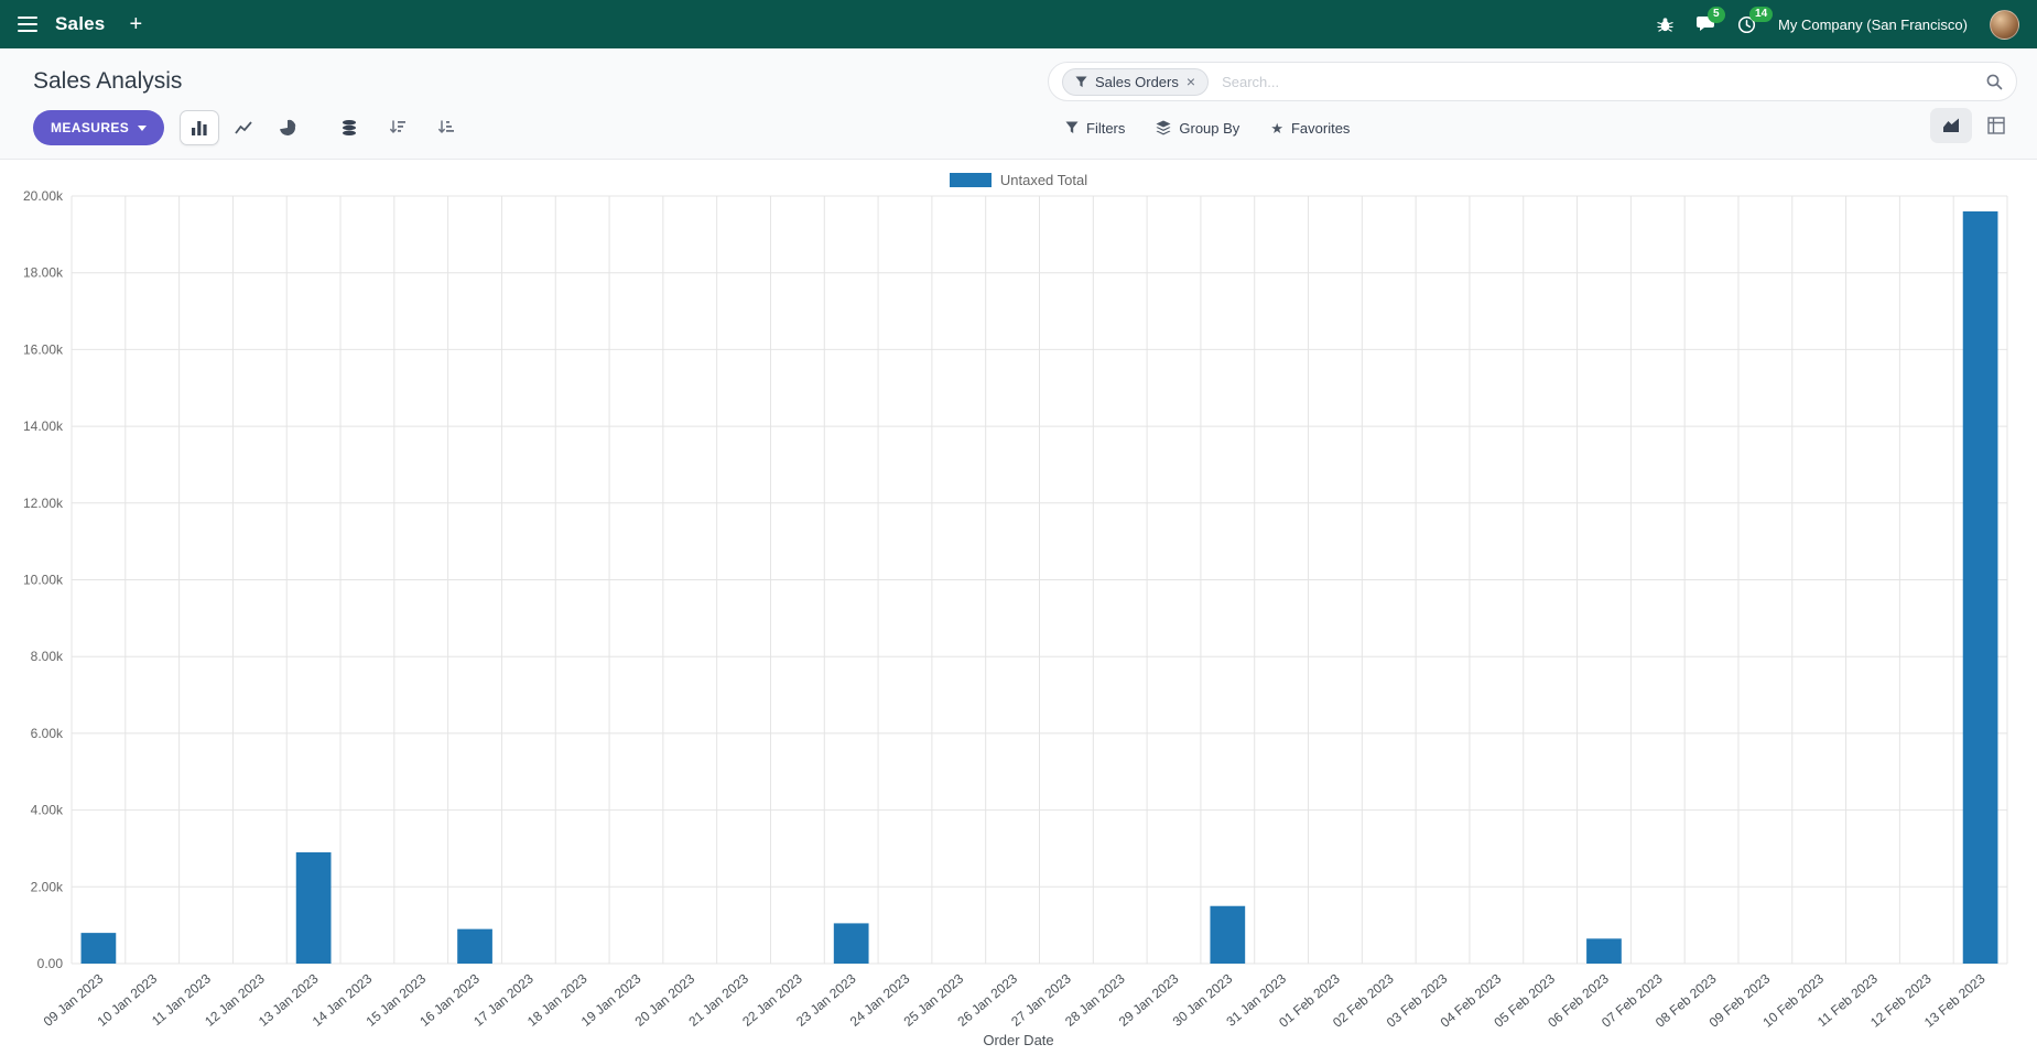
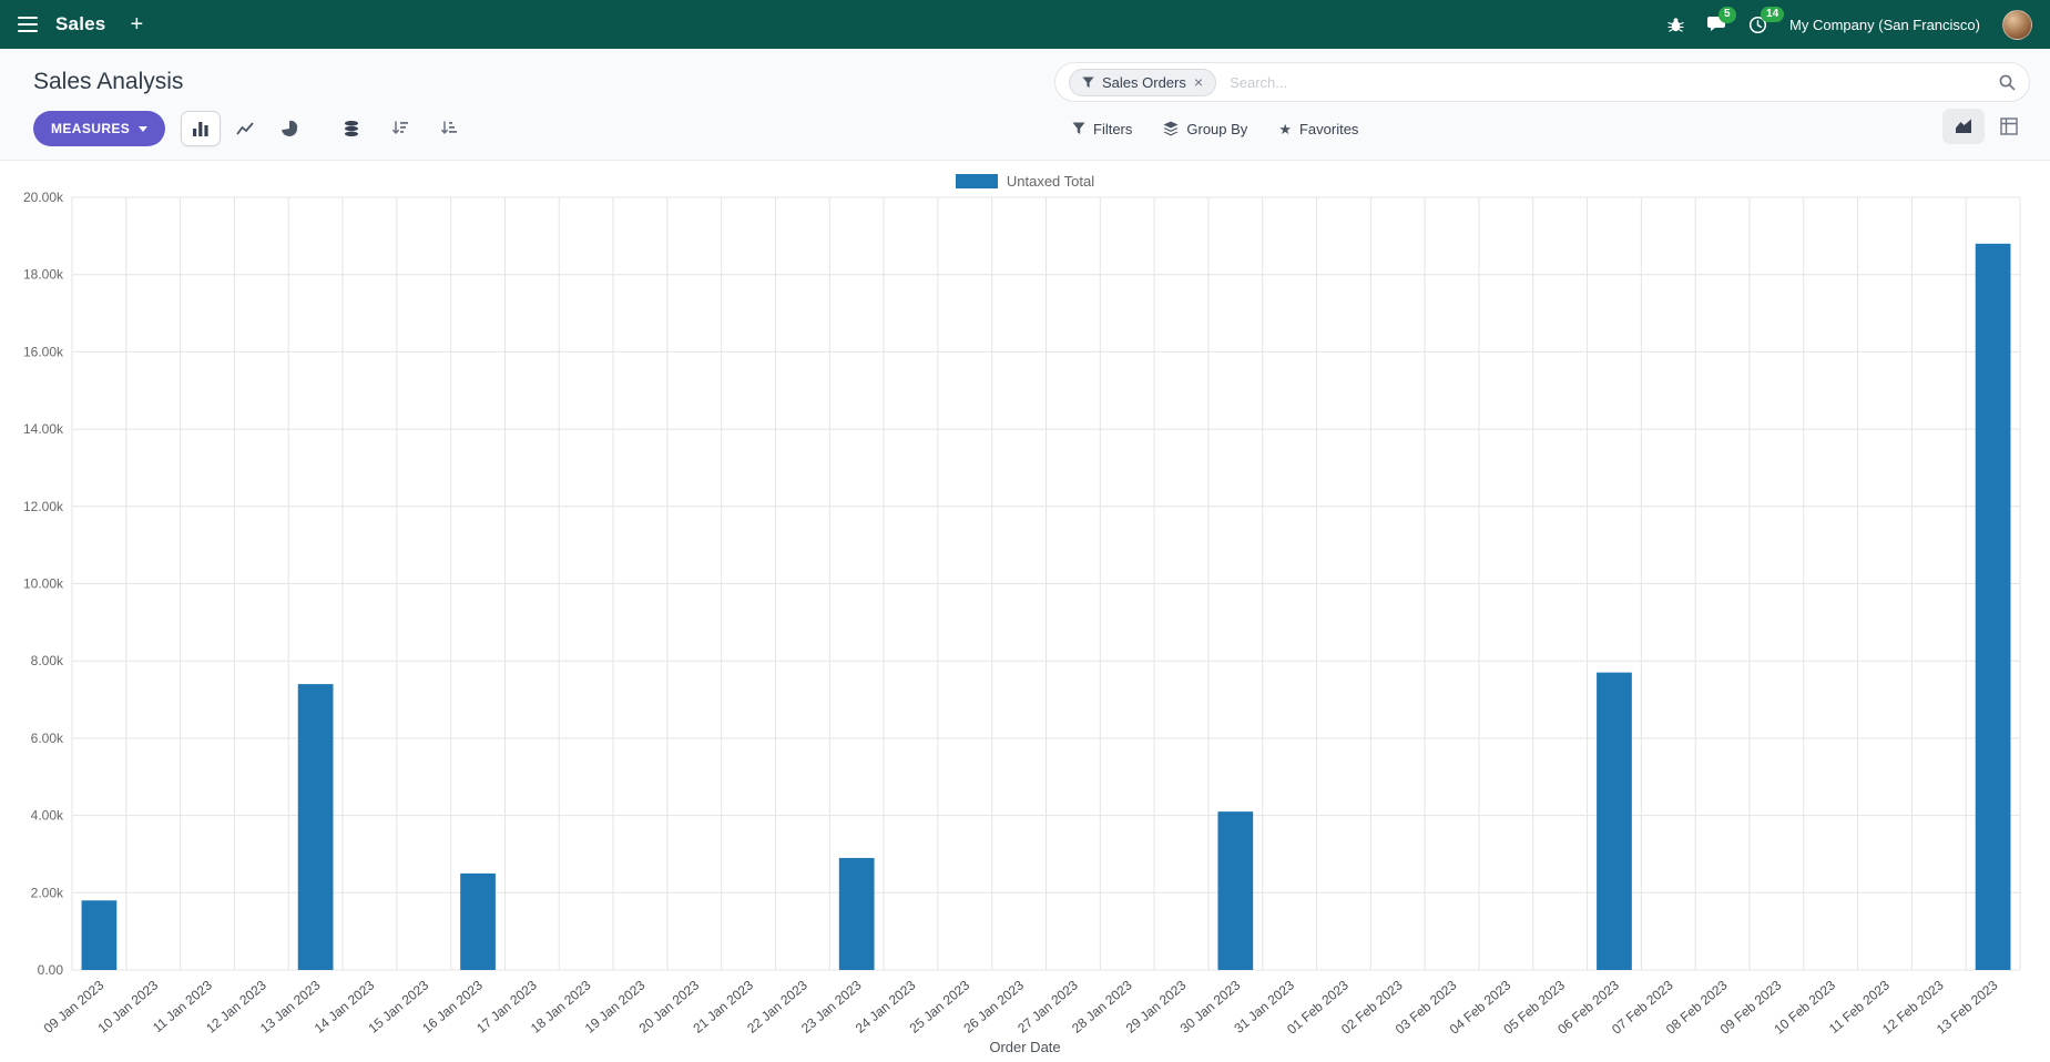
09 Jan 2023: 0.8k -> 1.8k
13 Jan 2023: 2.9k -> 7.4k
16 Jan 2023: 0.9k -> 2.5k
23 Jan 2023: 1.0k -> 2.9k
30 Jan 2023: 1.5k -> 4.1k
06 Feb 2023: 0.6k -> 7.7k
13 Feb 2023: 19.6k -> 18.8k
